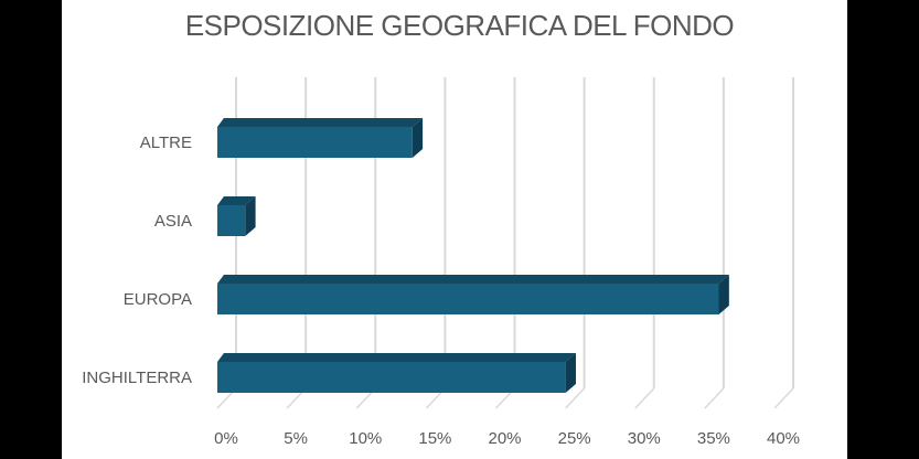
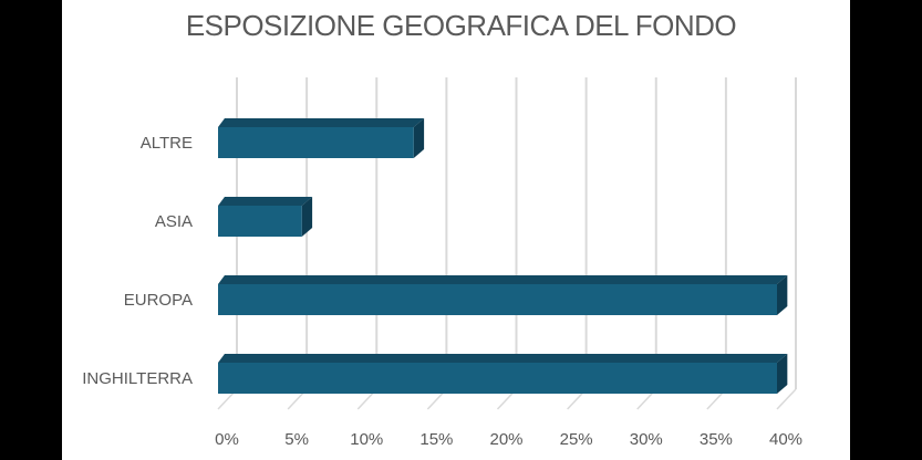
ASIA: 2% -> 6%
EUROPA: 36% -> 40%
INGHILTERRA: 25% -> 40%
